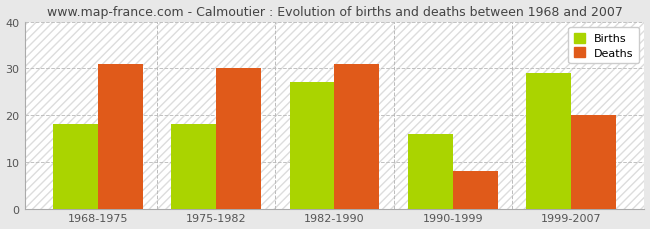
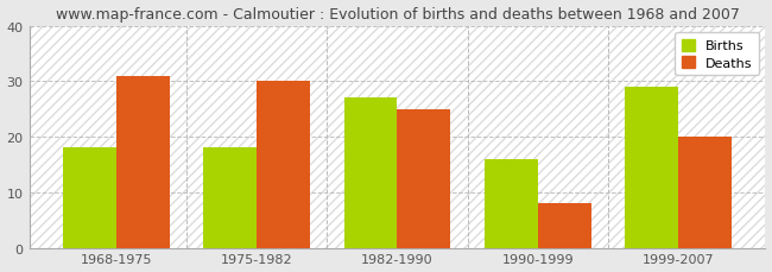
Deaths/1982-1990: 31 -> 25
